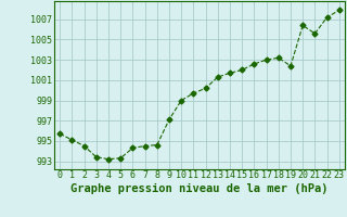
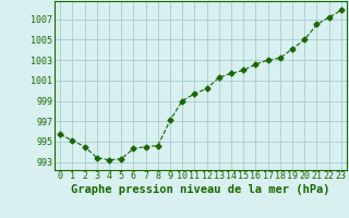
19: 1002.4 -> 1004.1
20: 1006.4 -> 1005.0
21: 1005.6 -> 1006.5
